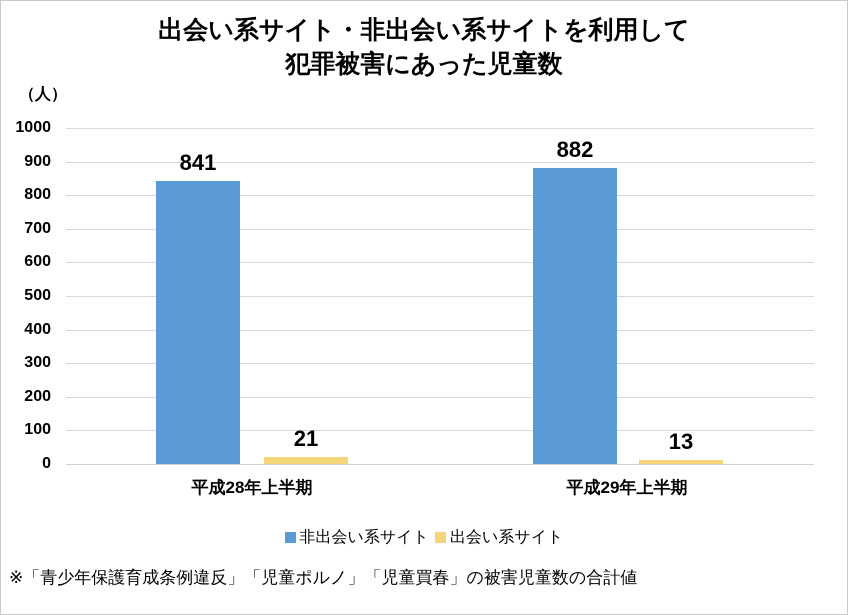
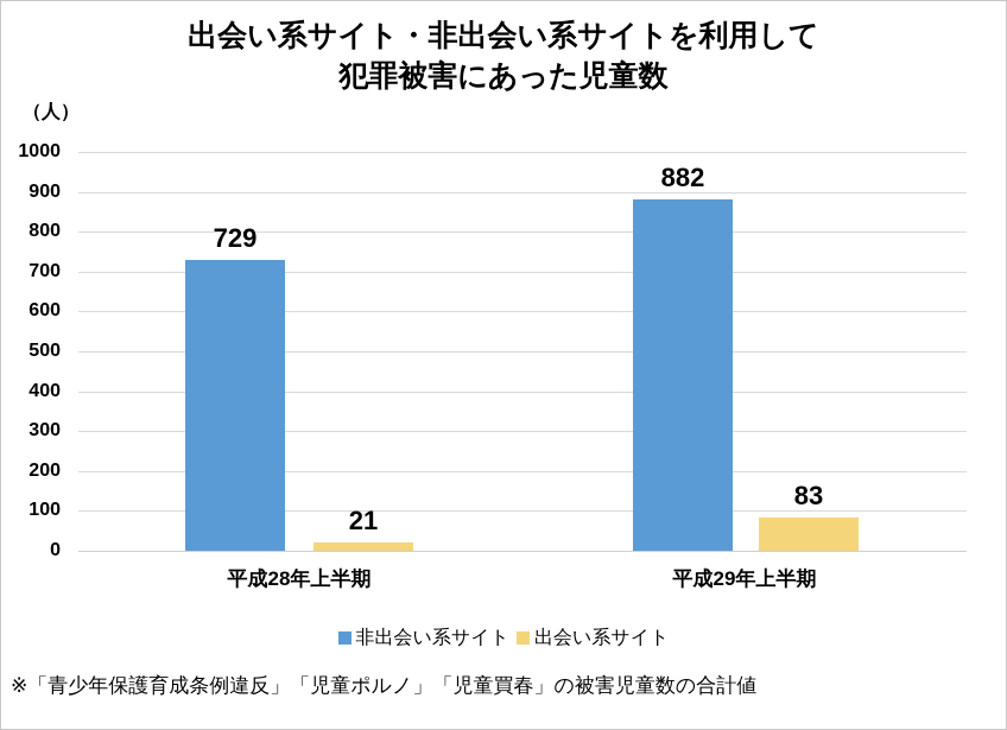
非出会い系サイト/平成28年上半期: 841 -> 729
出会い系サイト/平成29年上半期: 13 -> 83
